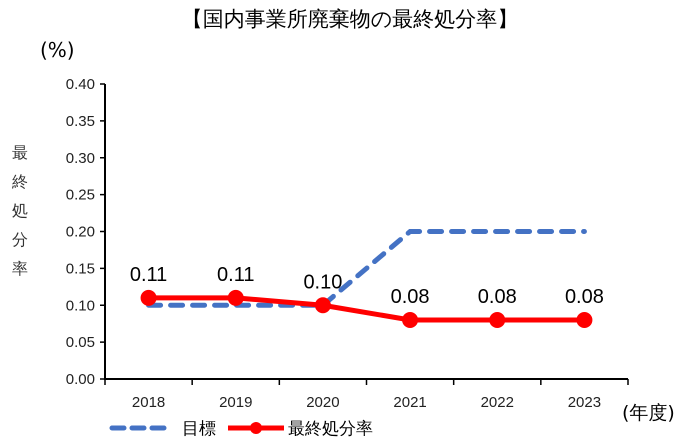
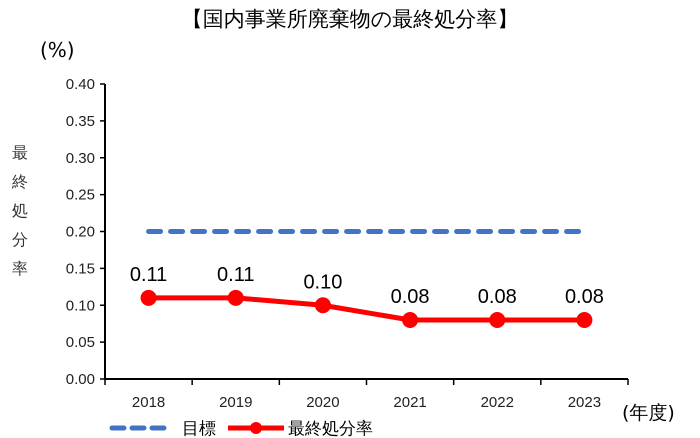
目標/2018: 0.1 -> 0.2
目標/2019: 0.1 -> 0.2
目標/2020: 0.1 -> 0.2
